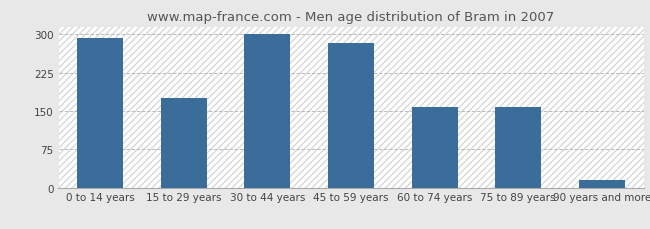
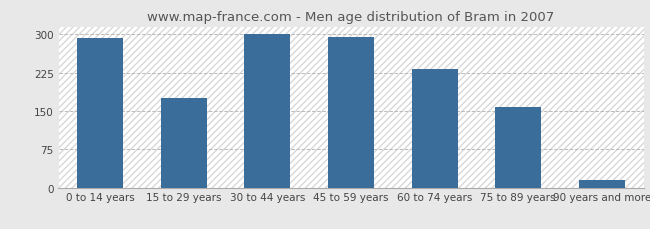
45 to 59 years: 282 -> 294
60 to 74 years: 158 -> 232
